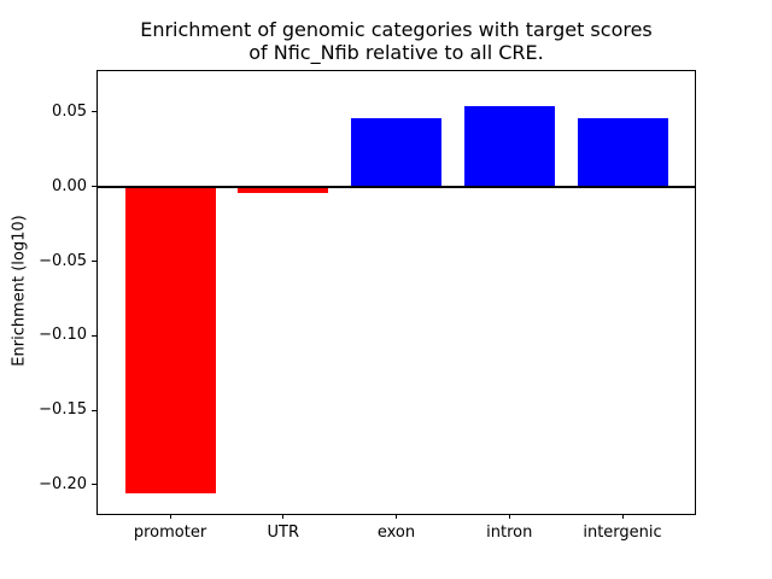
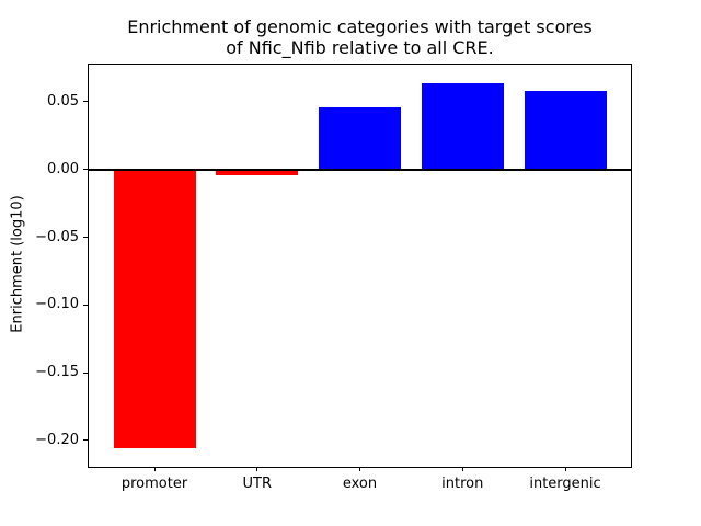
intron: 0.054 -> 0.064
intergenic: 0.046 -> 0.058
